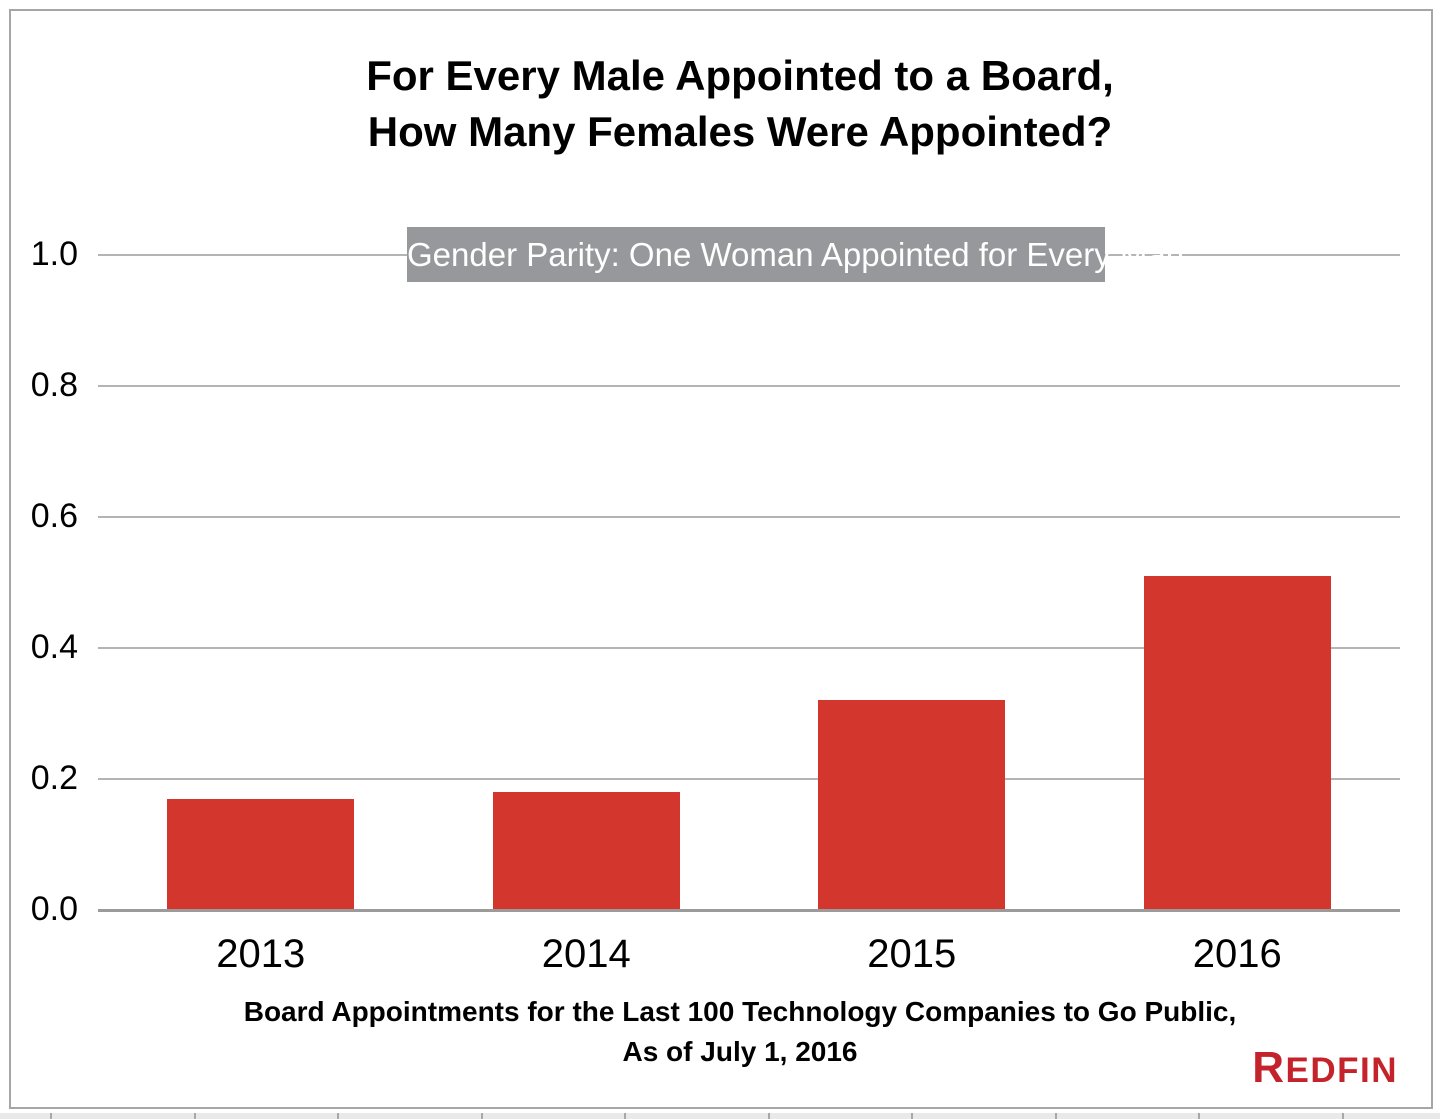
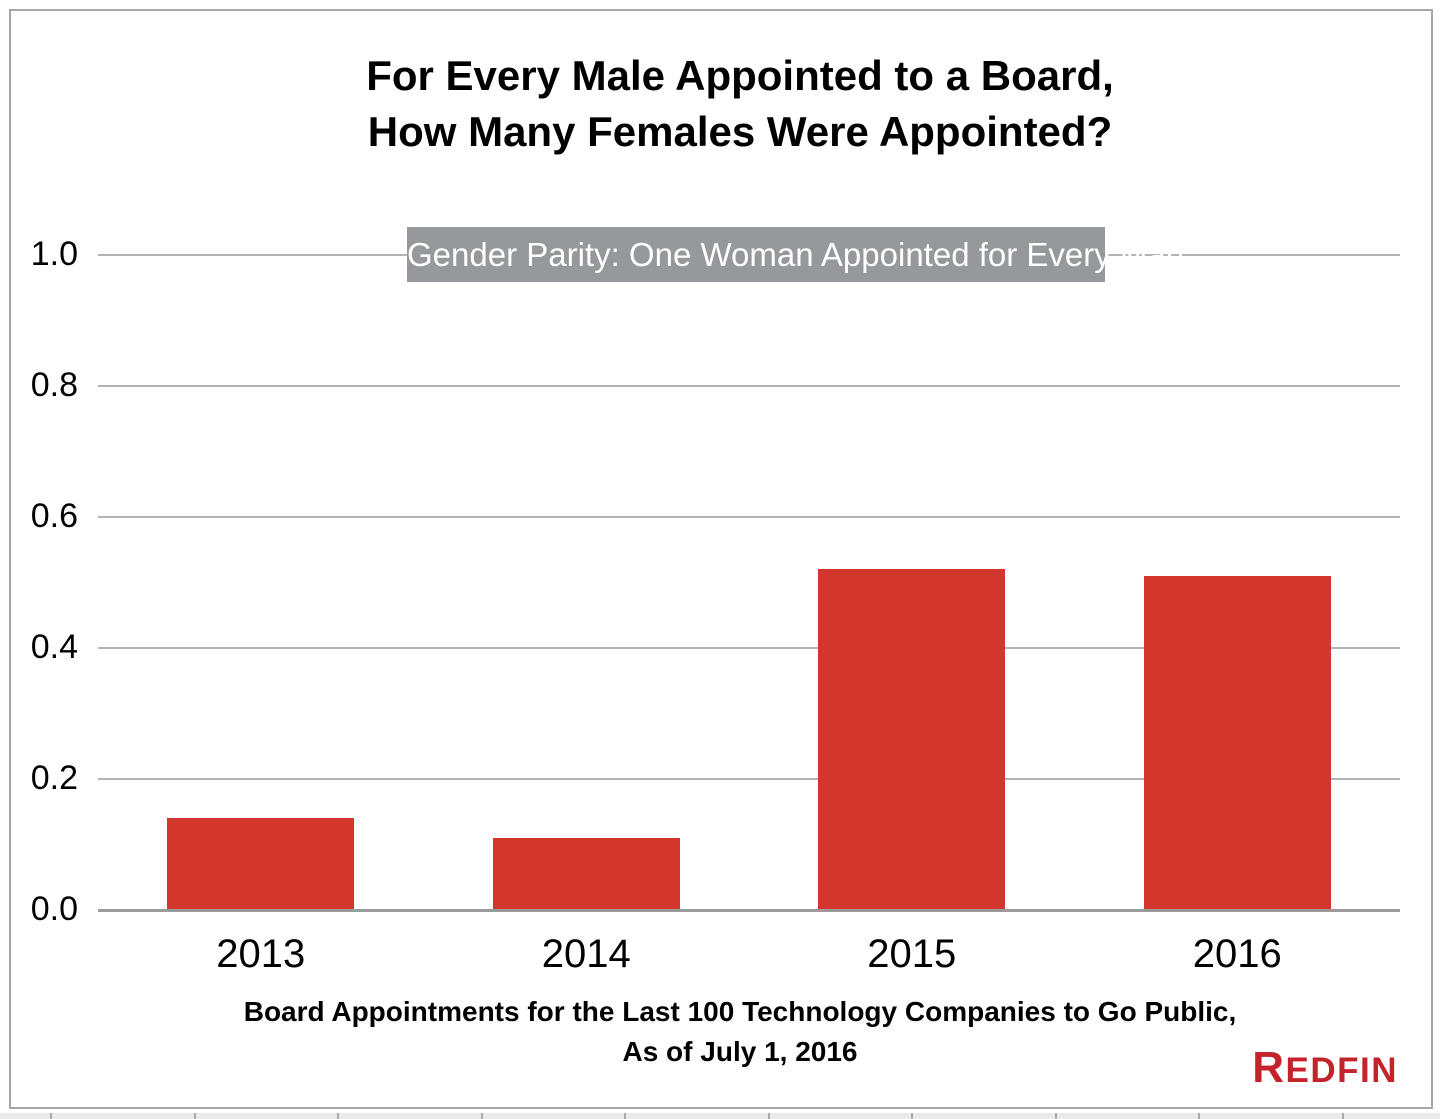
2013: 0.17 -> 0.14
2014: 0.18 -> 0.11
2015: 0.32 -> 0.52
